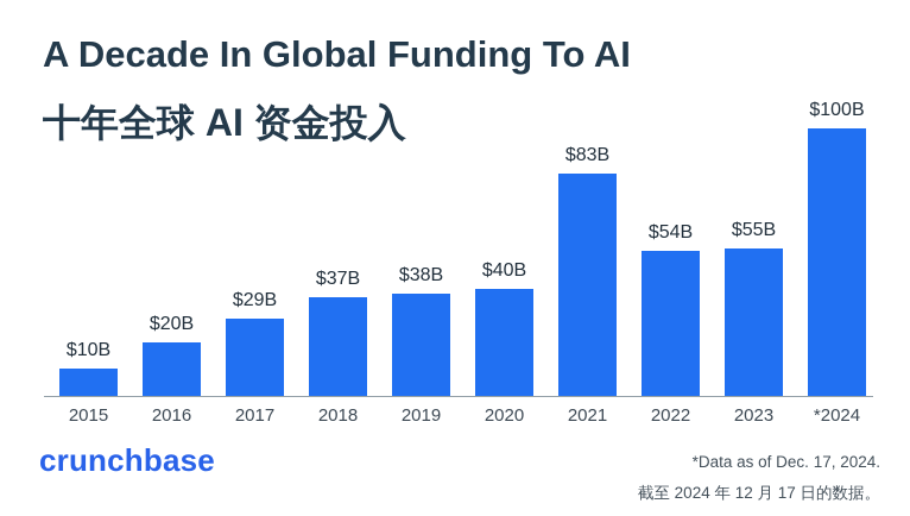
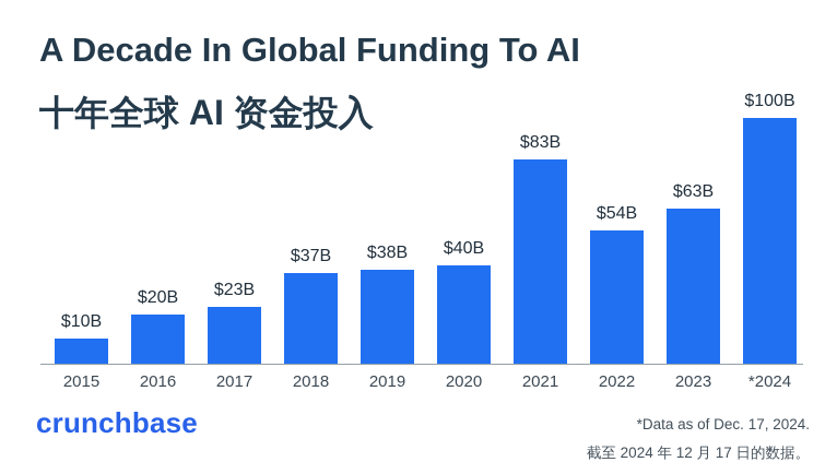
2017: $29B -> $23B
2023: $55B -> $63B
